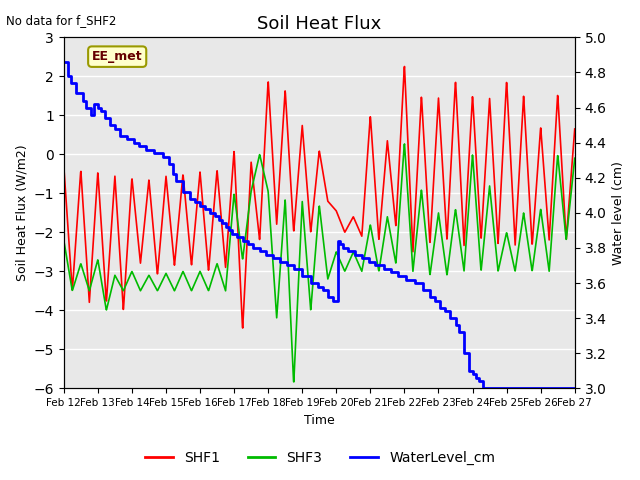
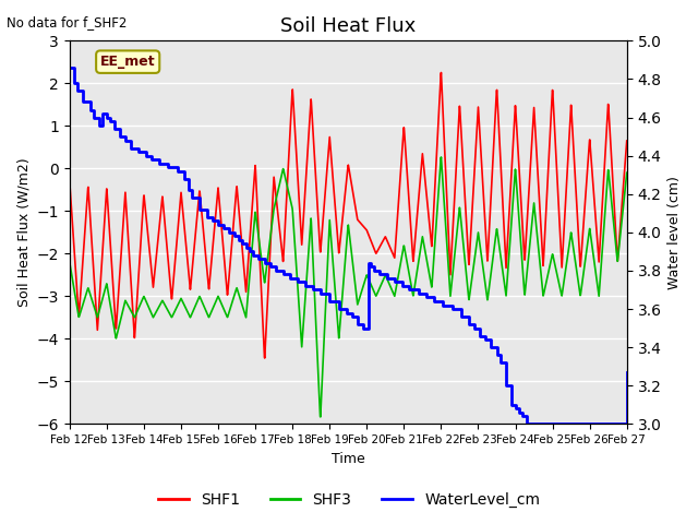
WaterLevel_cm/Feb 27: 3.00 -> 3.27
